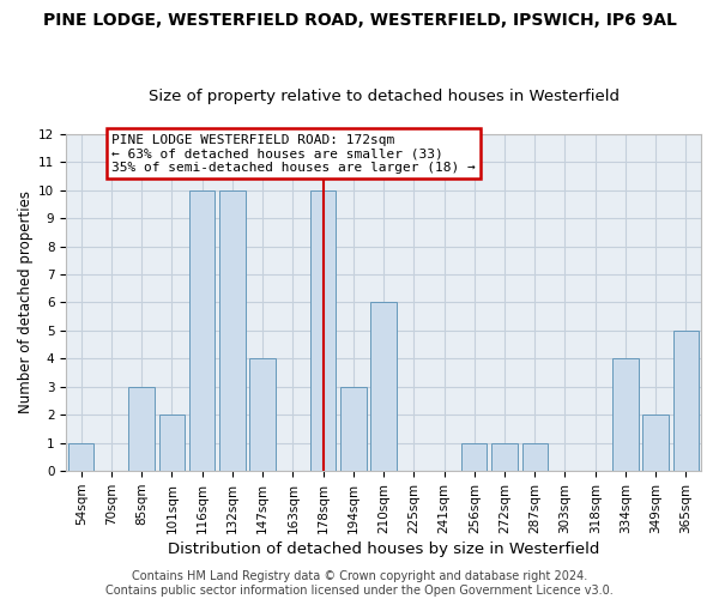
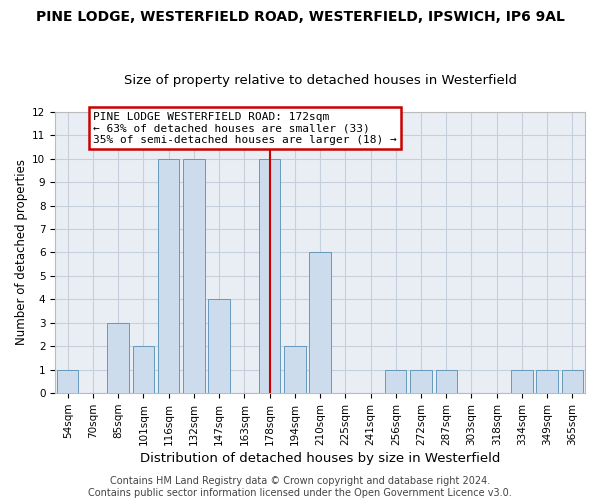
194sqm: 3 -> 2
334sqm: 4 -> 1
349sqm: 2 -> 1
365sqm: 5 -> 1
